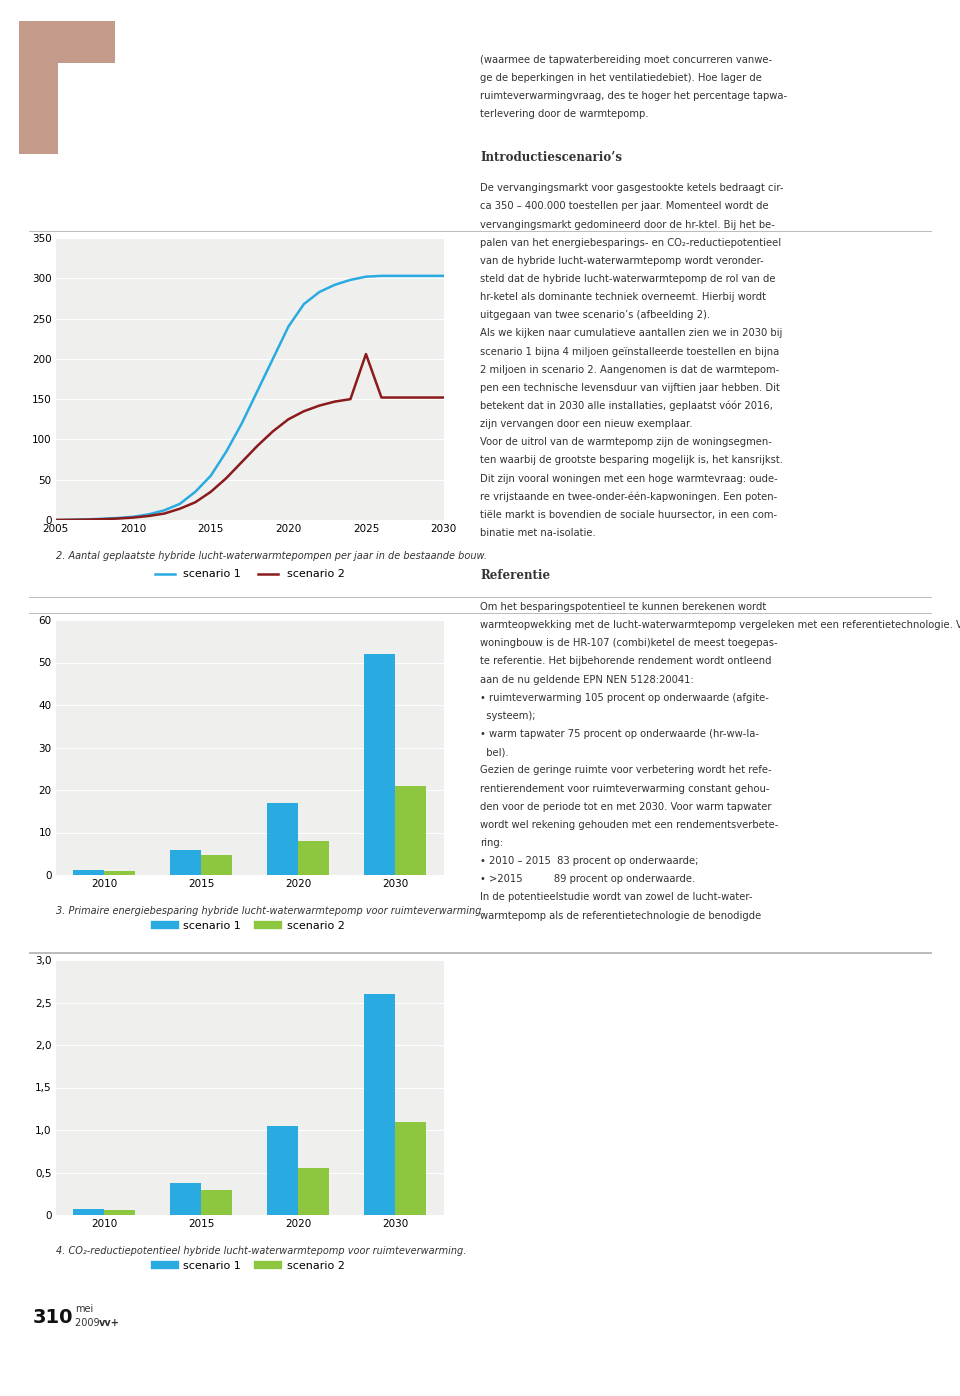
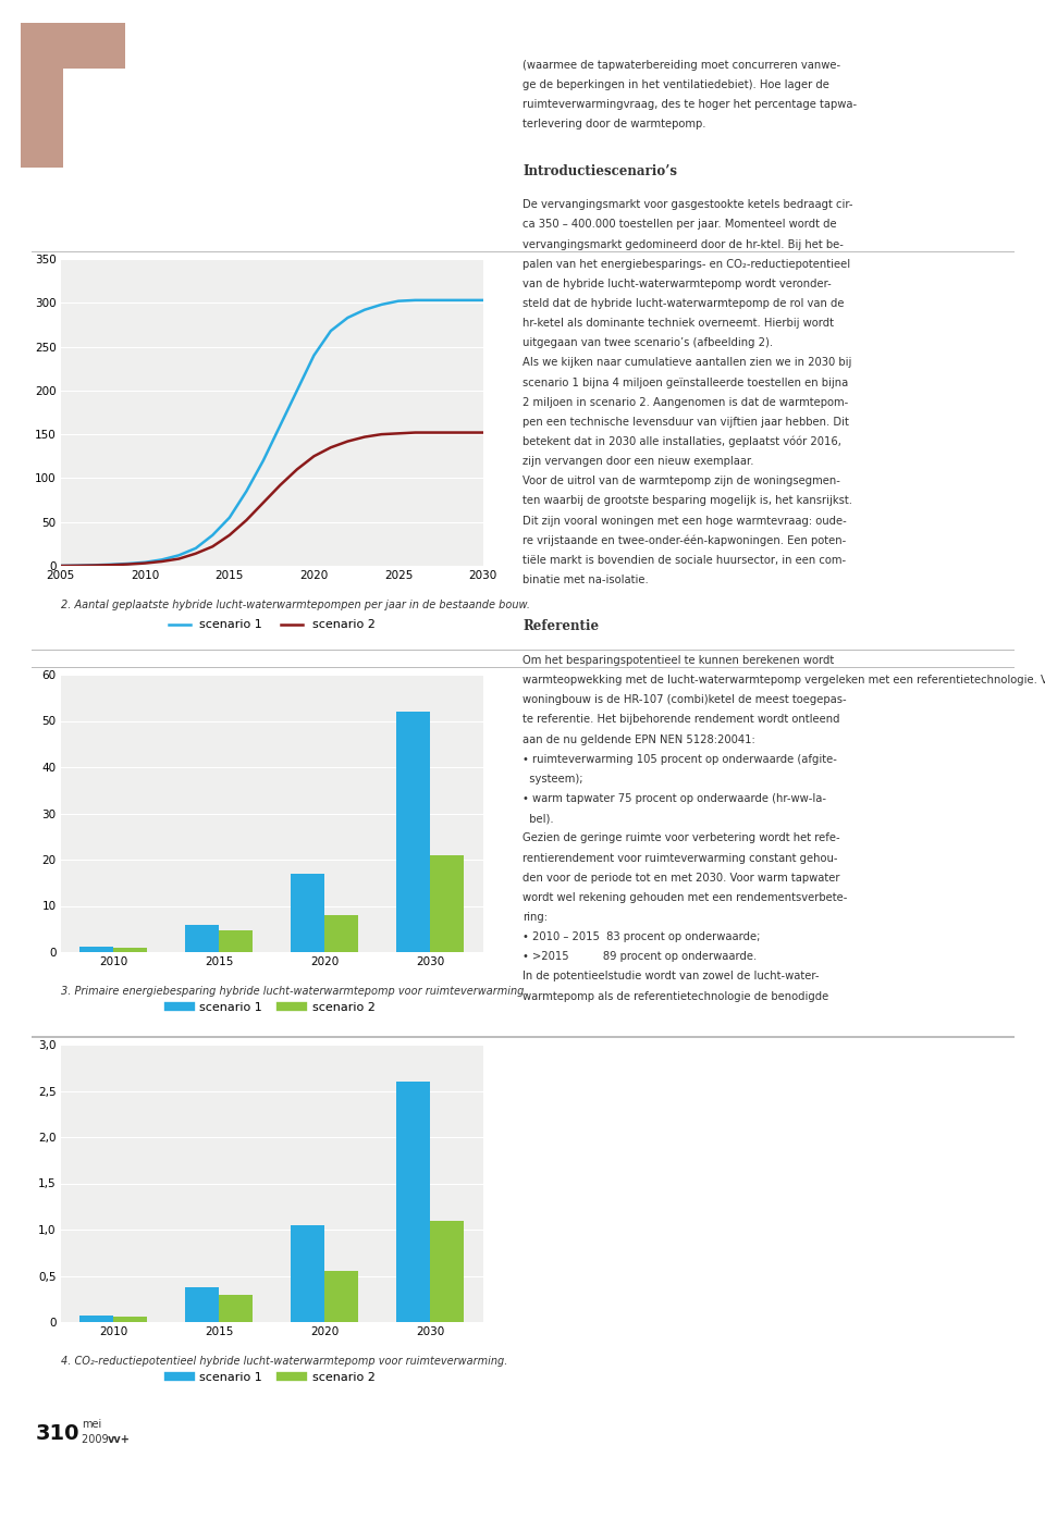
scenario 2/2025: 206 -> 151
